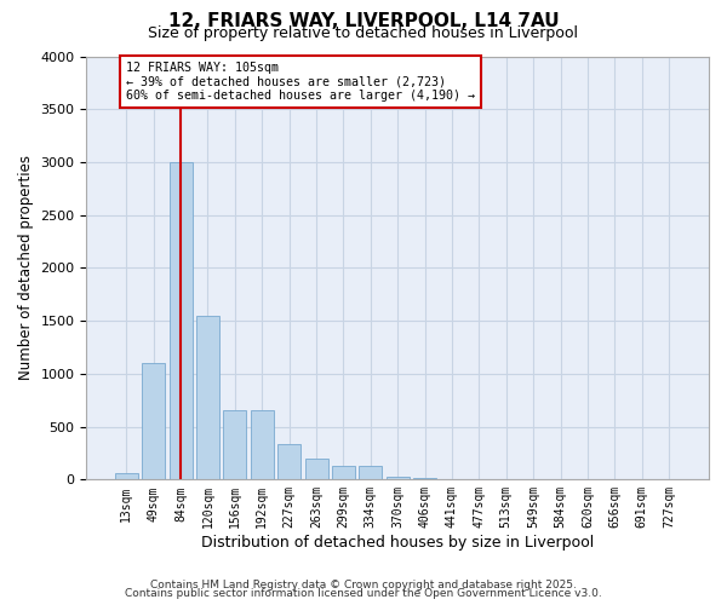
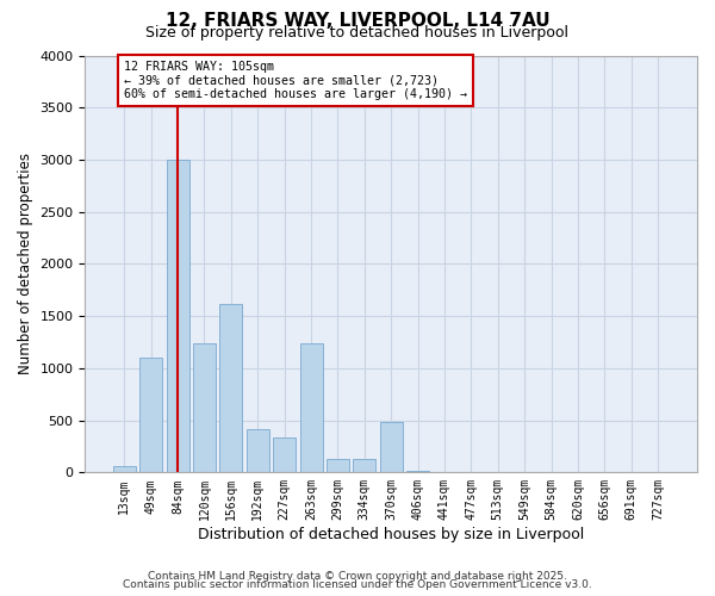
120sqm: 1550 -> 1240
156sqm: 650 -> 1620
192sqm: 650 -> 420
263sqm: 200 -> 1240
370sqm: 30 -> 480
